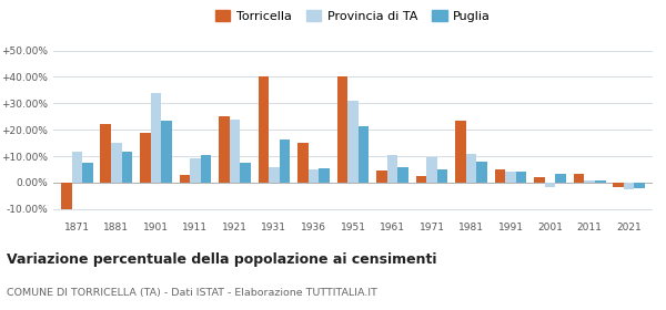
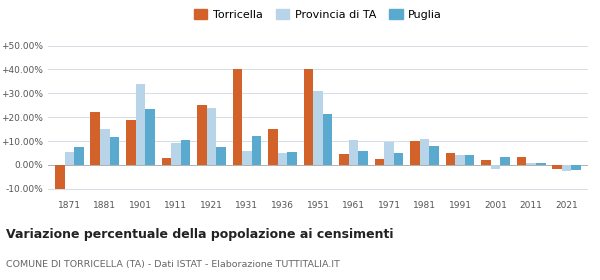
Provincia di TA/1871: 11.5% -> 5.5%
Puglia/1931: 16.5% -> 12.0%
Torricella/1981: 23.5% -> 10.0%
